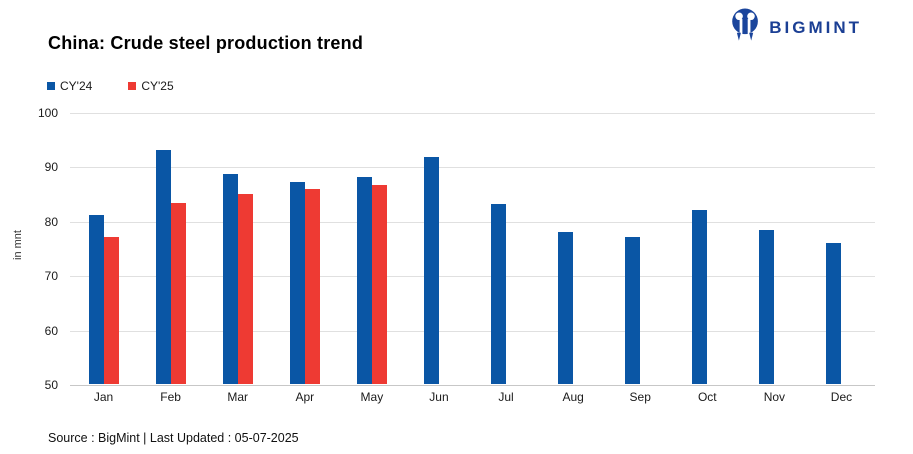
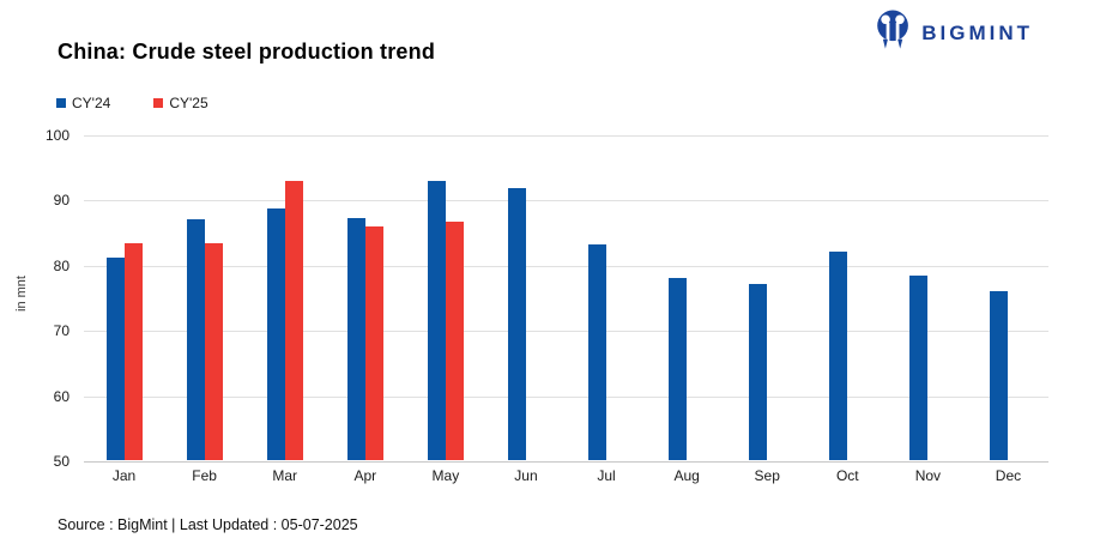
CY'25/Jan: 77 -> 83
CY'24/Feb: 93 -> 87
CY'25/Mar: 85 -> 93
CY'24/May: 88 -> 93
